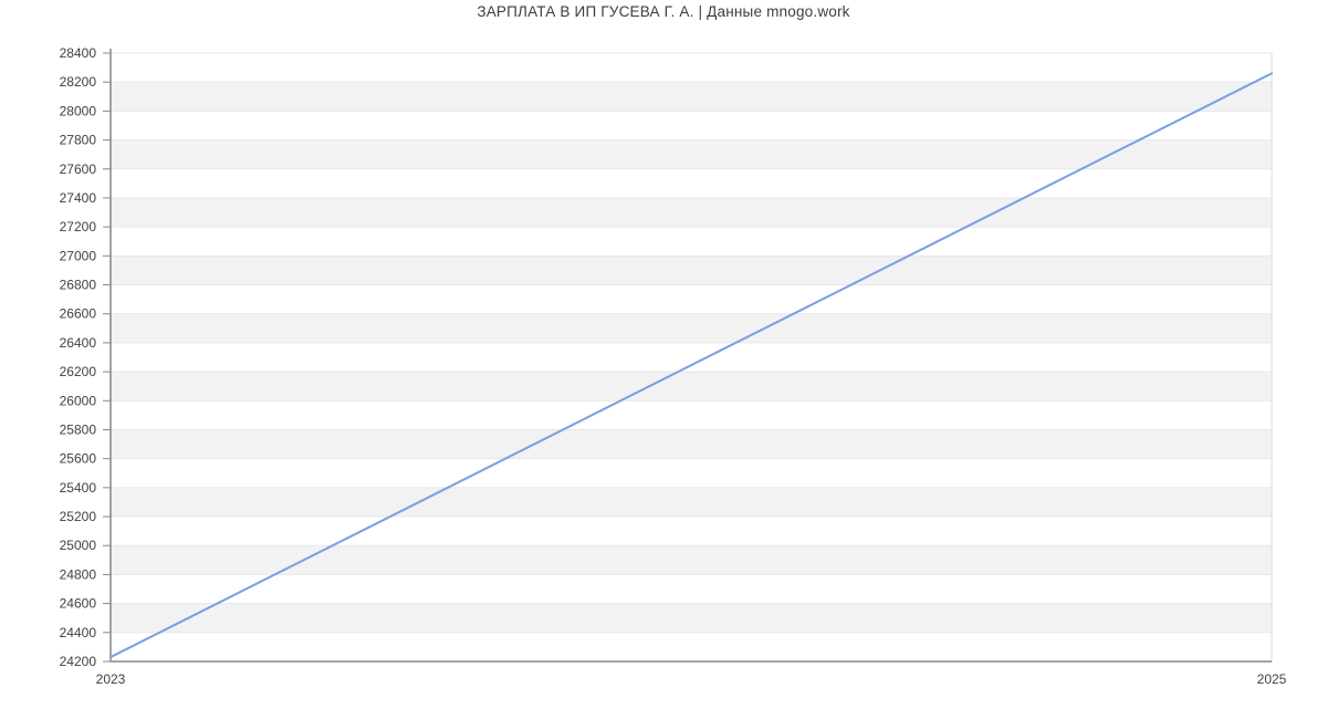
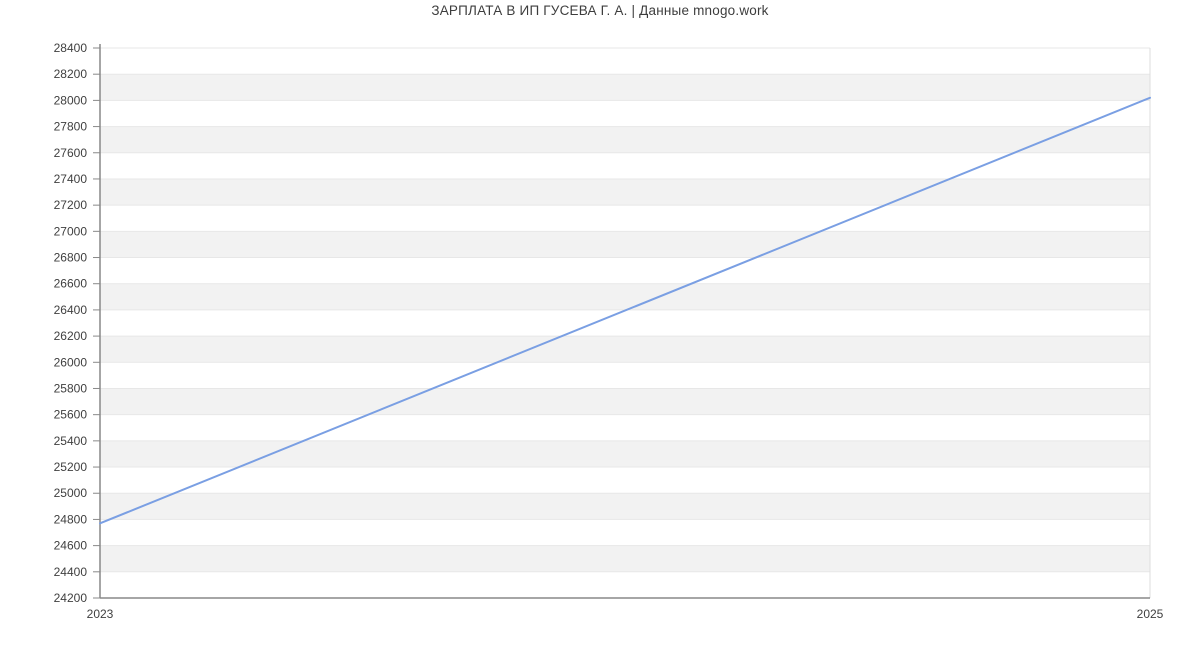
2023: 24230 -> 24770
2025: 28260 -> 28020
